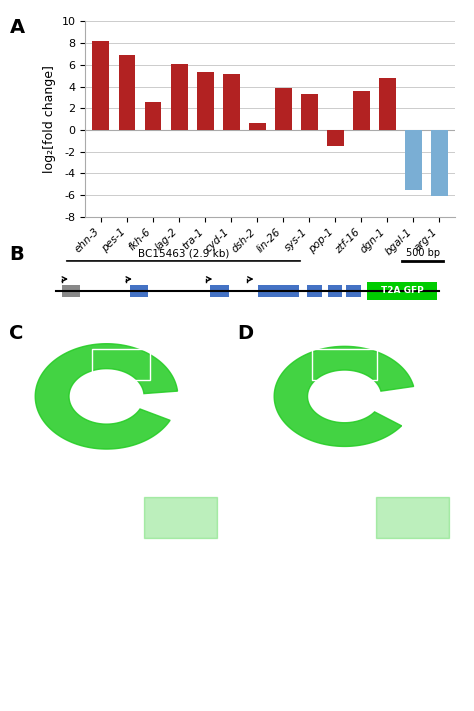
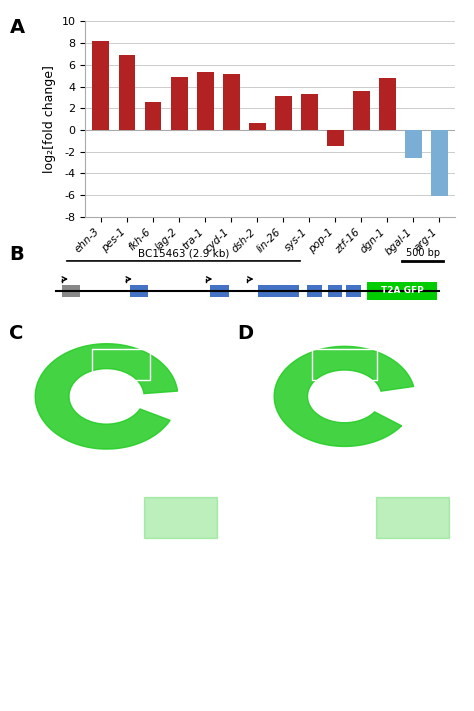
lag-2: 6.1 -> 4.9
lin-26: 3.9 -> 3.1
bgal-1: -5.5 -> -2.6
